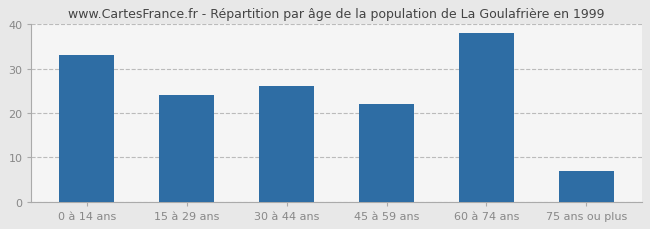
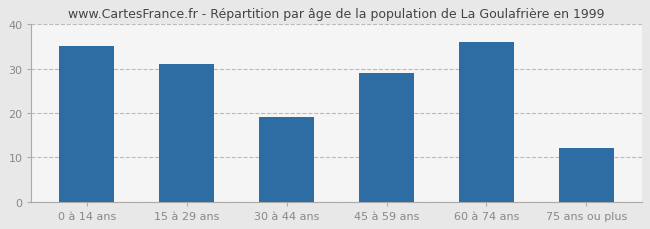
0 à 14 ans: 33 -> 35
15 à 29 ans: 24 -> 31
30 à 44 ans: 26 -> 19
45 à 59 ans: 22 -> 29
60 à 74 ans: 38 -> 36
75 ans ou plus: 7 -> 12
